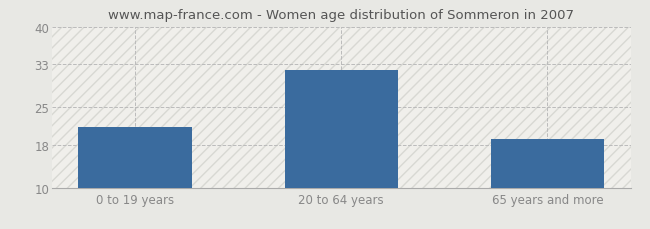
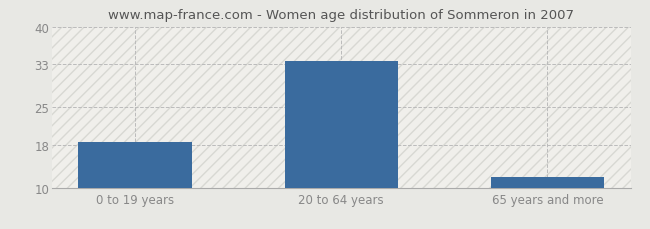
0 to 19 years: 21.2 -> 18.5
20 to 64 years: 32.0 -> 33.5
65 years and more: 19.0 -> 12.0
